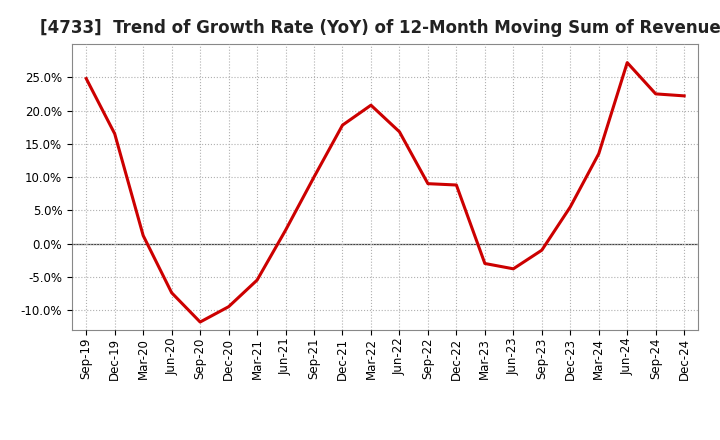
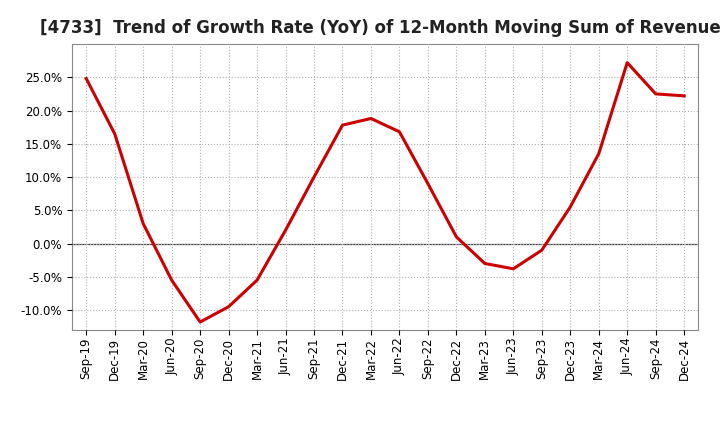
Mar-20: 1.2% -> 3.0%
Jun-20: -7.4% -> -5.5%
Mar-22: 20.8% -> 18.8%
Dec-22: 8.8% -> 1.0%
